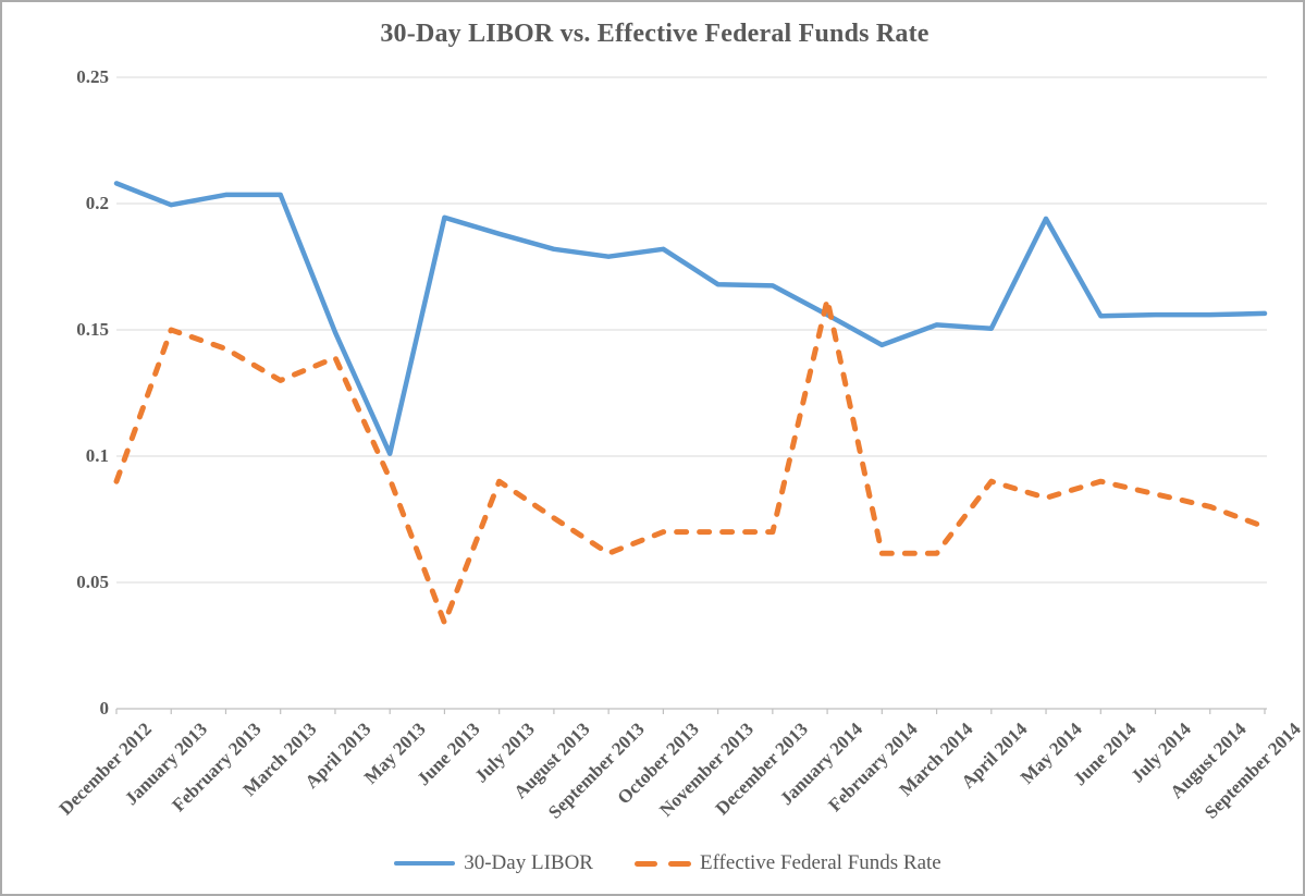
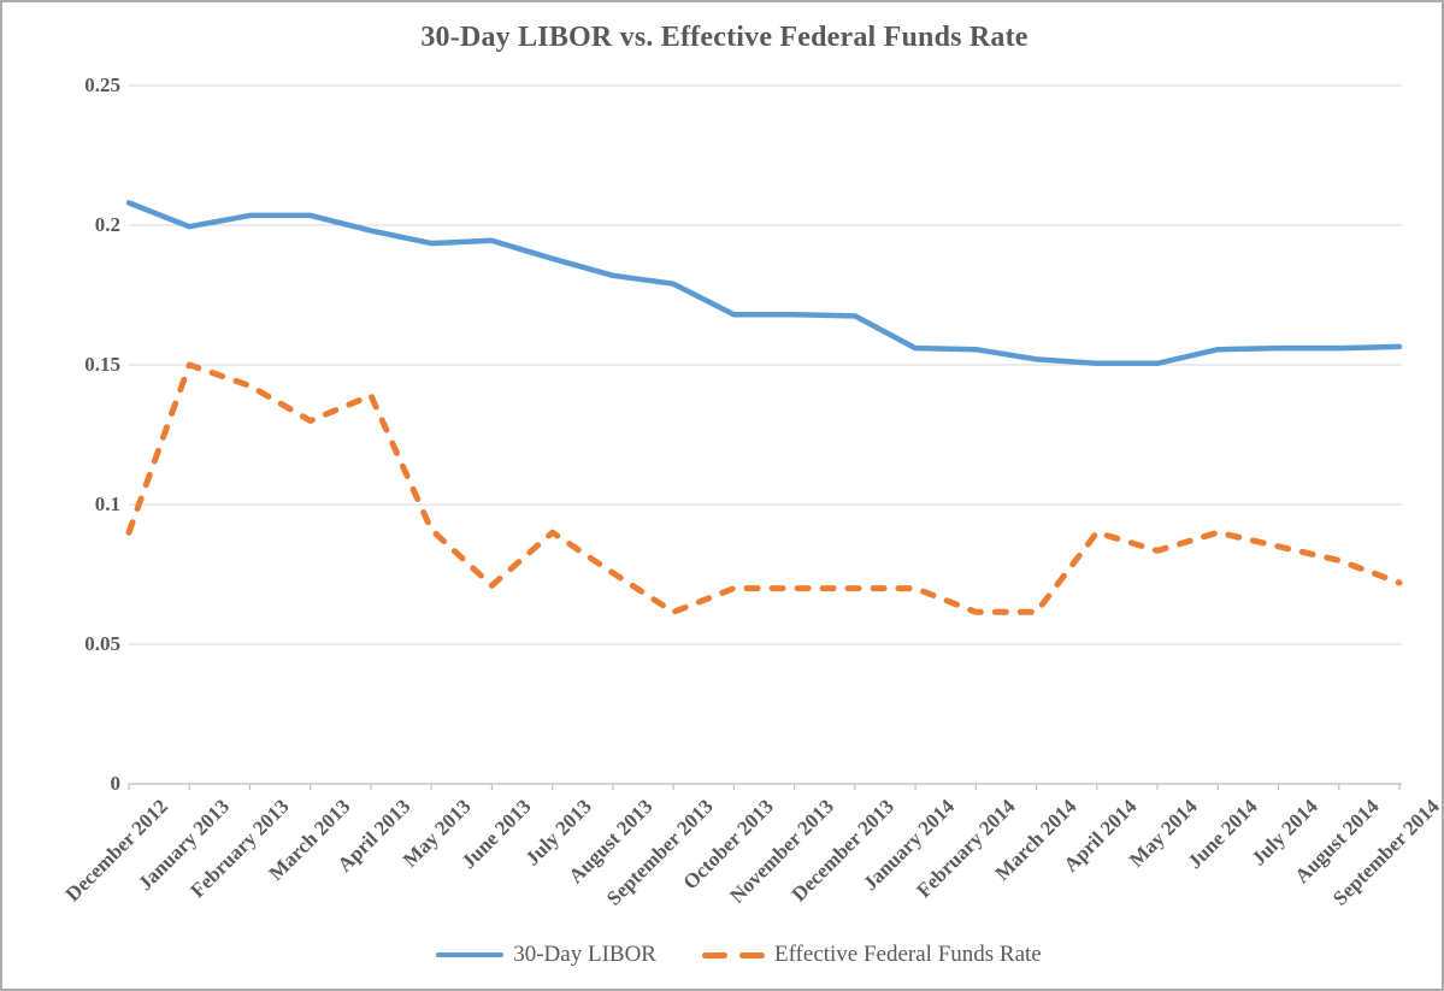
30-Day LIBOR/April 2013: 0.149 -> 0.198
30-Day LIBOR/May 2013: 0.101 -> 0.194
Effective Federal Funds Rate/June 2013: 0.034 -> 0.071
30-Day LIBOR/October 2013: 0.182 -> 0.168
Effective Federal Funds Rate/January 2014: 0.162 -> 0.070
30-Day LIBOR/February 2014: 0.144 -> 0.155
30-Day LIBOR/May 2014: 0.194 -> 0.150
